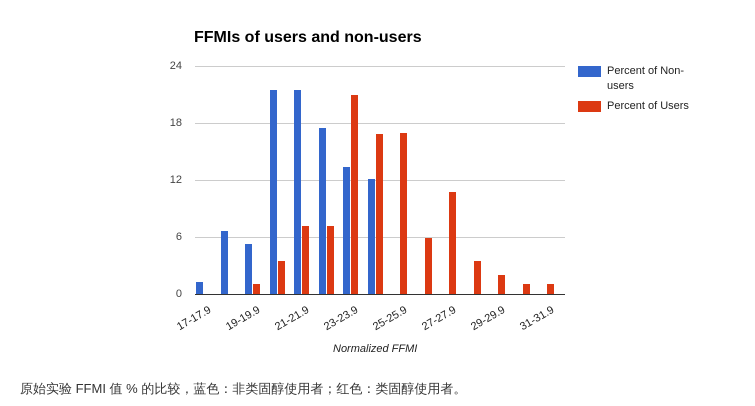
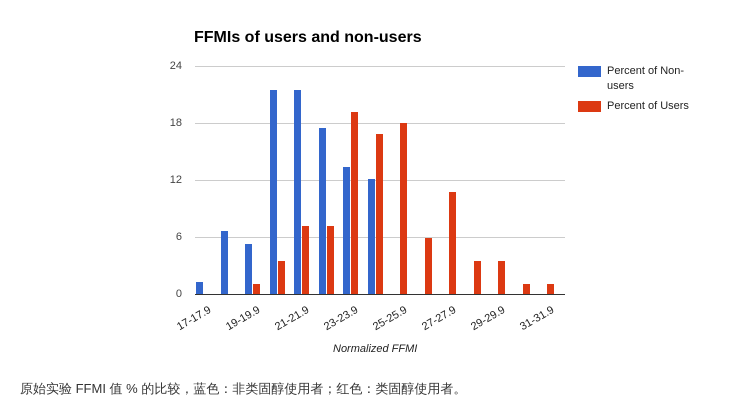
Percent of Users/23-23.9: 21 -> 19
Percent of Users/25-25.9: 17 -> 18
Percent of Users/29-29.9: 2 -> 4
